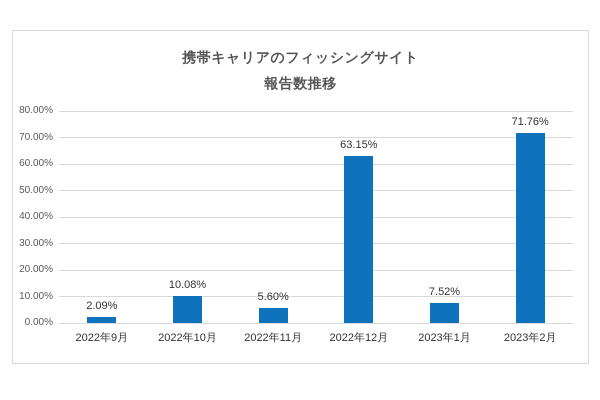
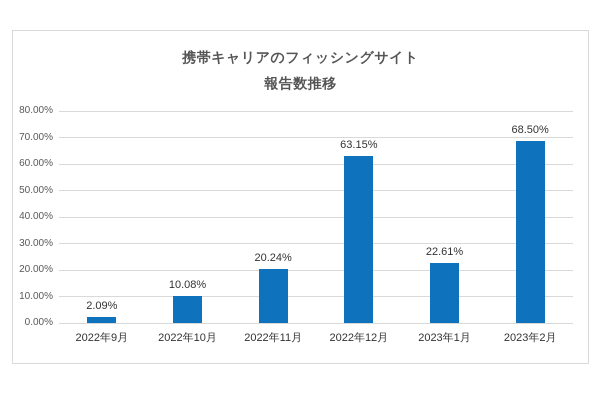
2022年11月: 5.60% -> 20.24%
2023年1月: 7.52% -> 22.61%
2023年2月: 71.76% -> 68.50%
